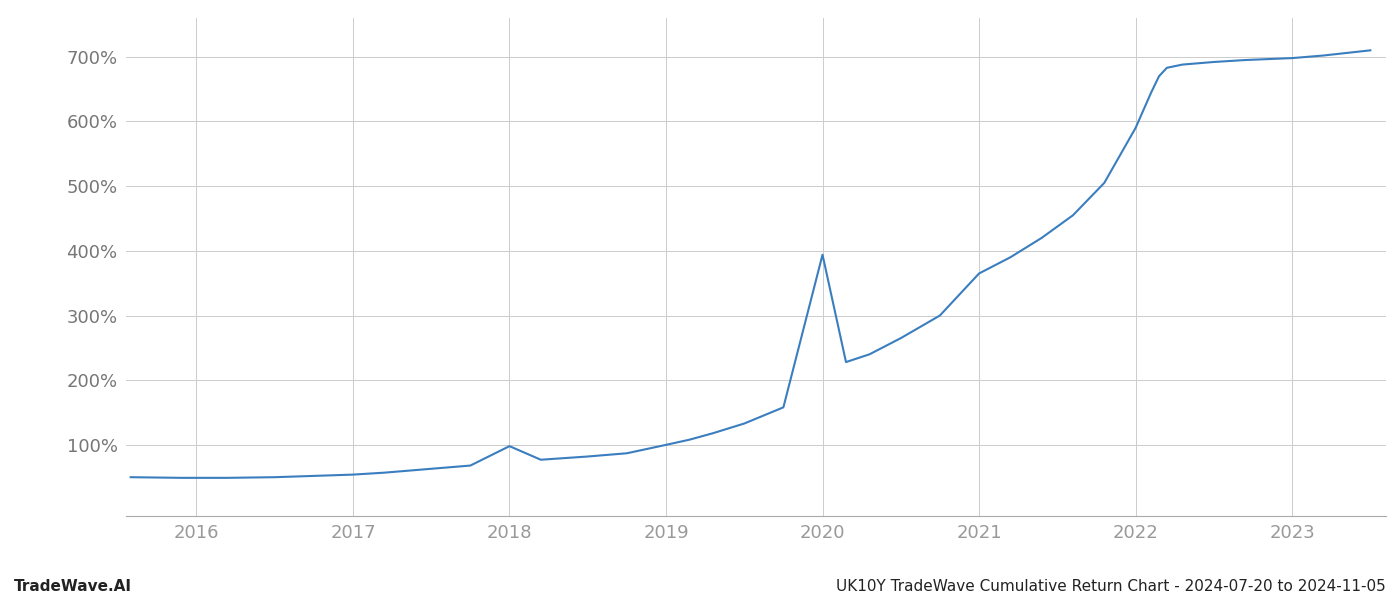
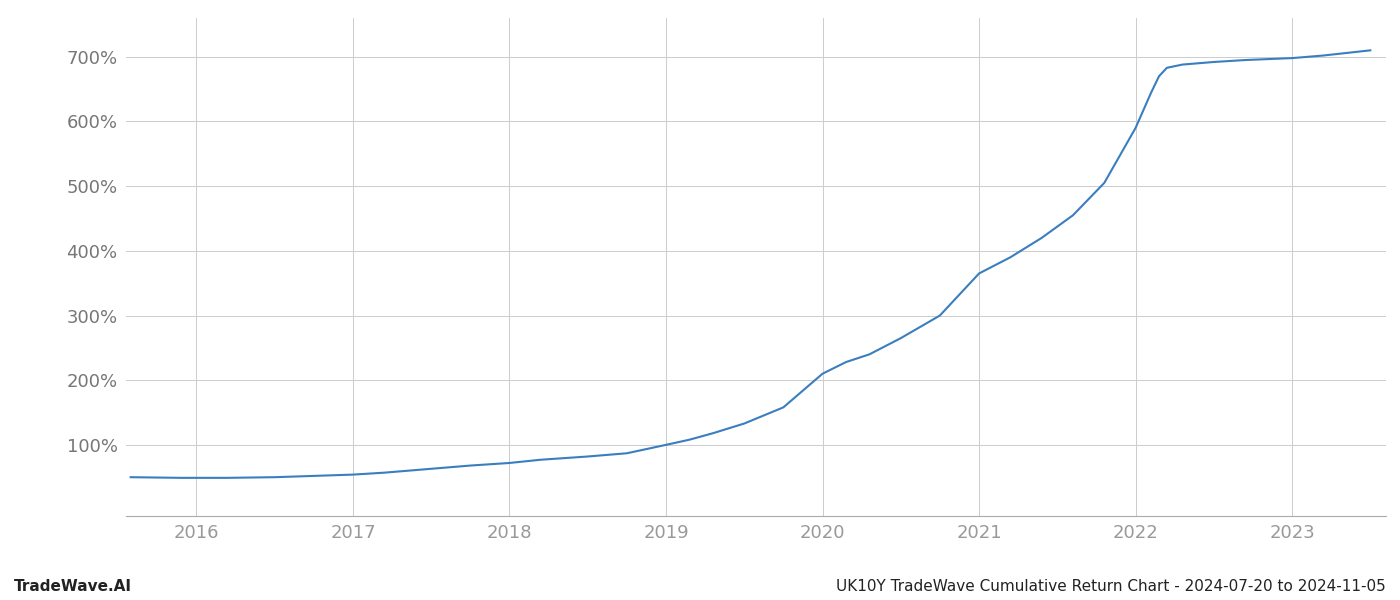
2018: 98% -> 72%
2020: 394% -> 210%
